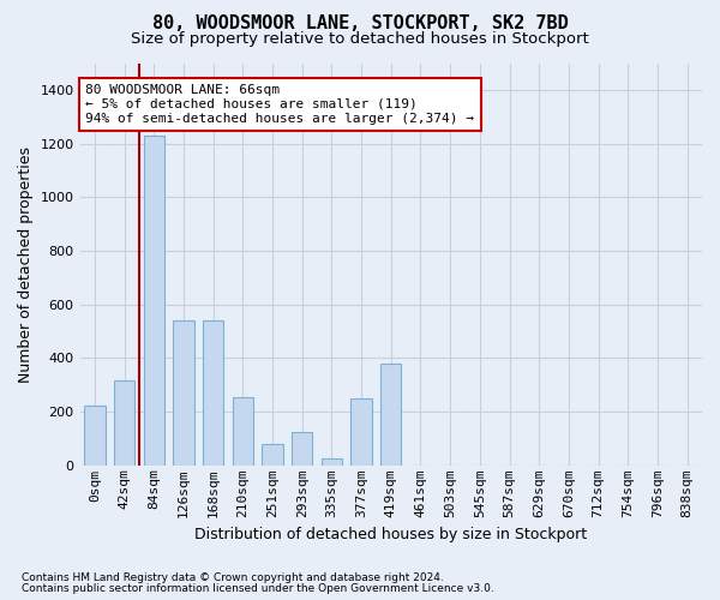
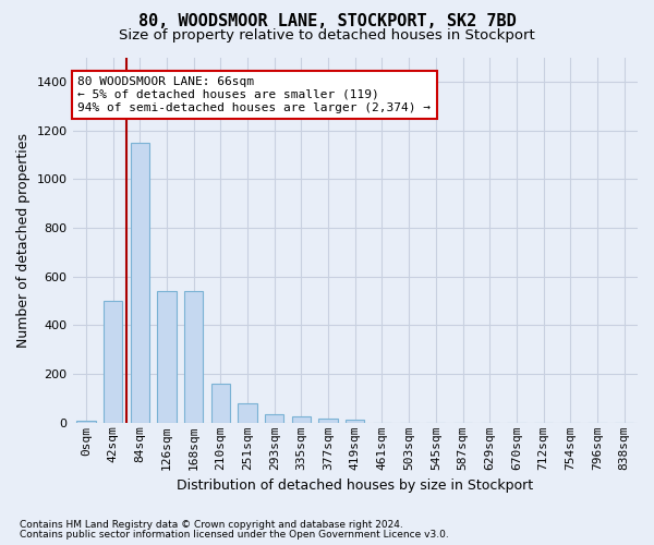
0sqm: 225 -> 10
42sqm: 315 -> 500
84sqm: 1230 -> 1150
210sqm: 255 -> 160
293sqm: 125 -> 35
377sqm: 250 -> 18
419sqm: 380 -> 15
